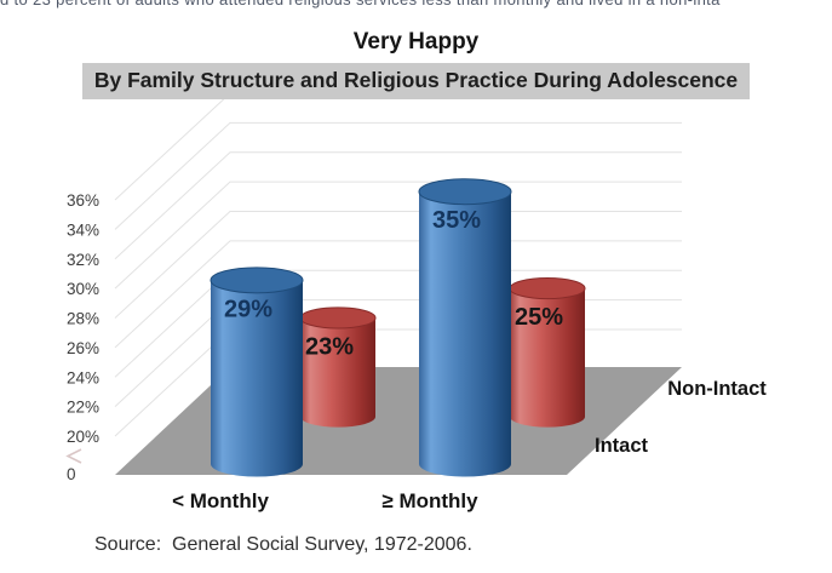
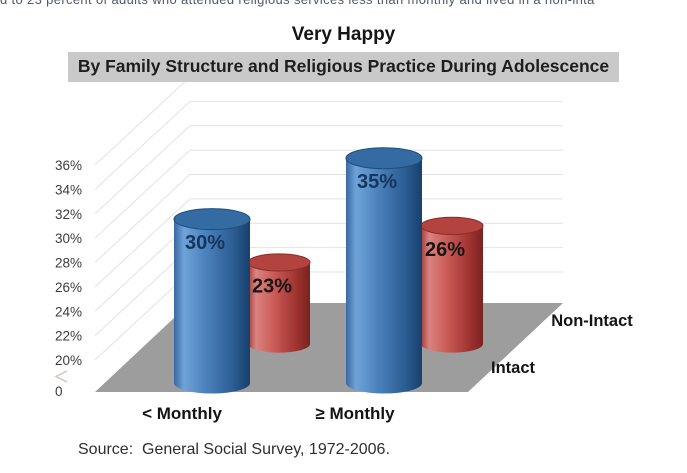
Intact/< Monthly: 29% -> 30%
Non-Intact/≥ Monthly: 25% -> 26%
